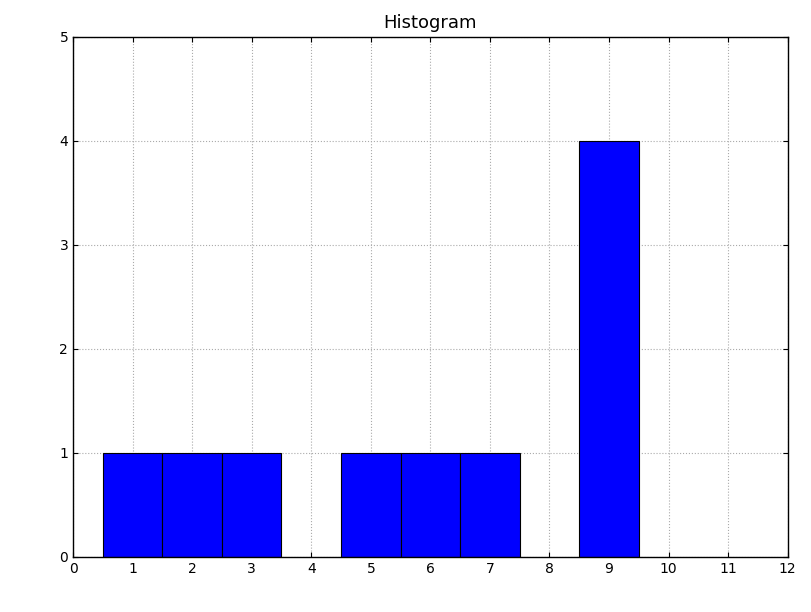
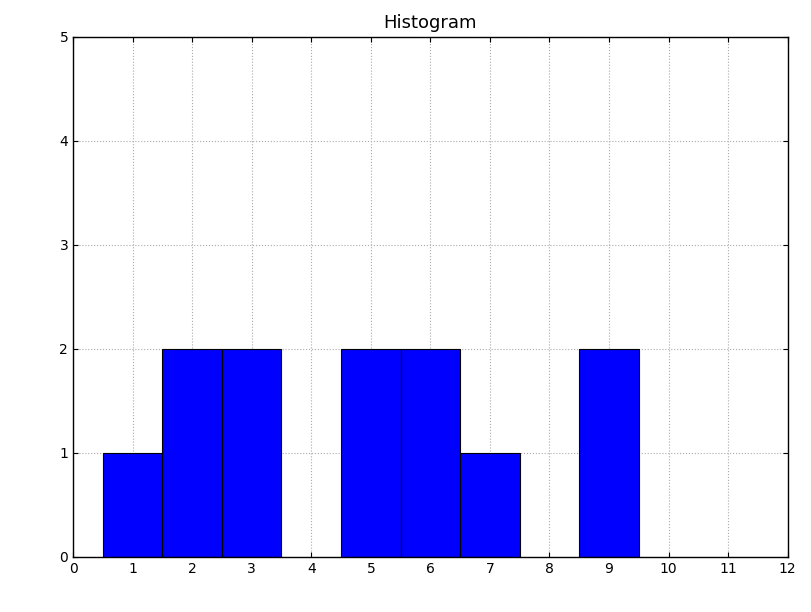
2: 1 -> 2
3: 1 -> 2
5: 1 -> 2
6: 1 -> 2
9: 4 -> 2
